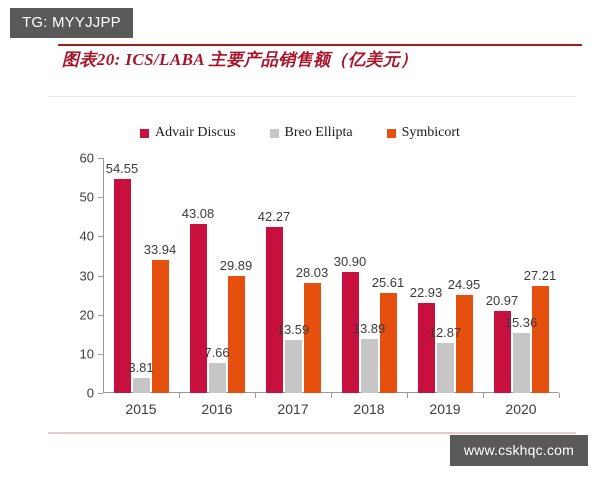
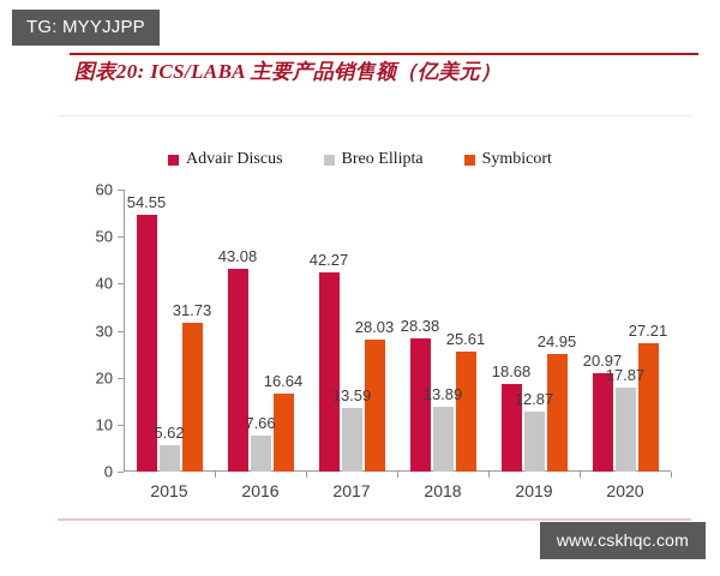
Breo Ellipta/2015: 3.81 -> 5.62
Symbicort/2015: 33.94 -> 31.73
Symbicort/2016: 29.89 -> 16.64
Advair Discus/2018: 30.90 -> 28.38
Advair Discus/2019: 22.93 -> 18.68
Breo Ellipta/2020: 15.36 -> 17.87
